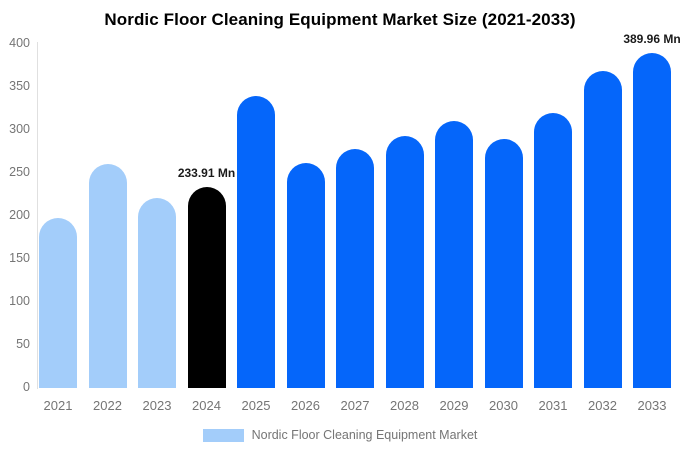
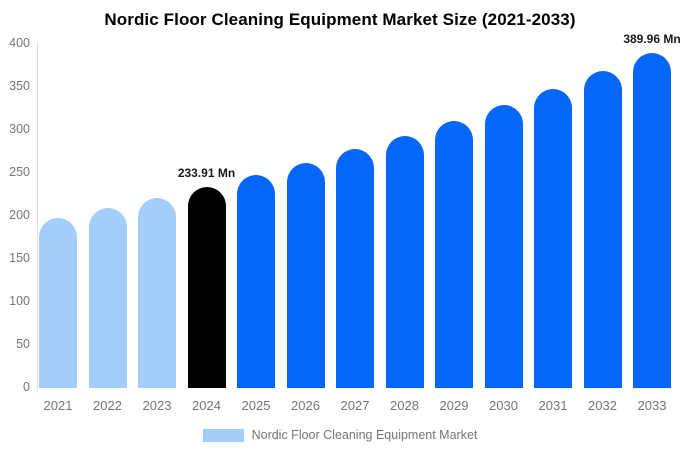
2022: 260 -> 210
2025: 340 -> 250
2030: 290 -> 330
2031: 320 -> 350
